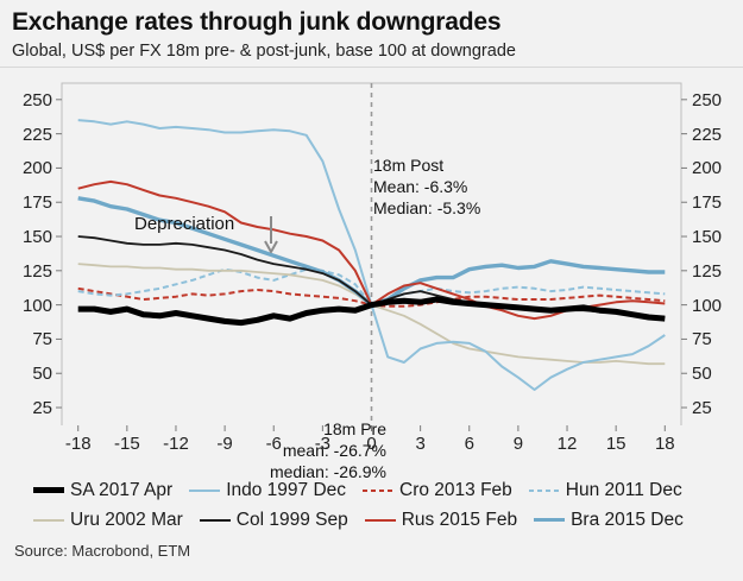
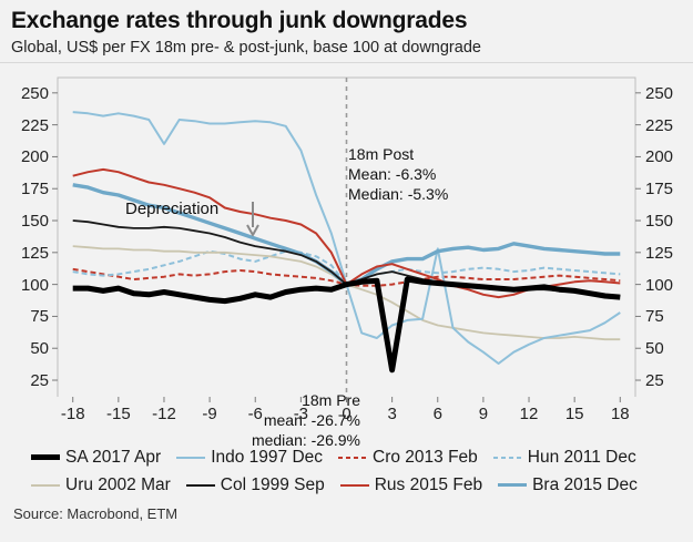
Indo 1997 Dec/-12: 230 -> 210
SA 2017 Apr/3: 102 -> 33
Indo 1997 Dec/6: 72 -> 128
